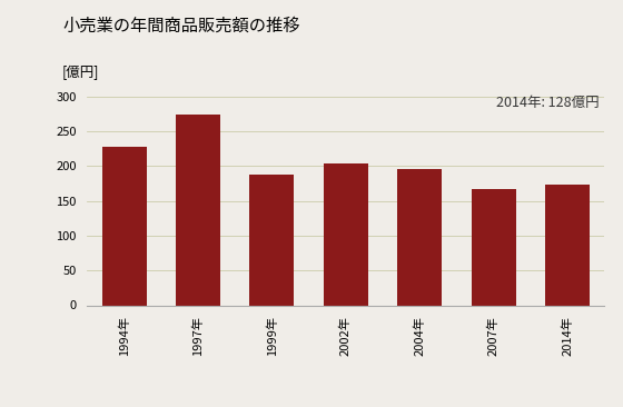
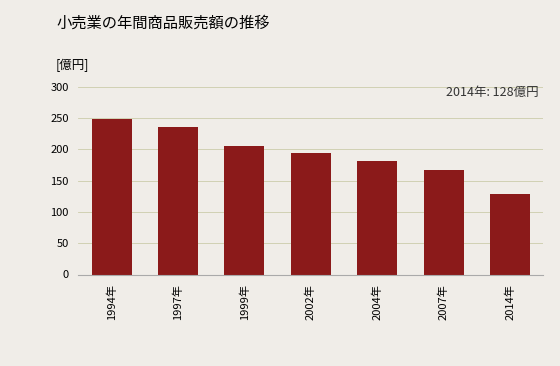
1994年: 228 -> 248
1997年: 274 -> 236
1999年: 188 -> 205
2002年: 204 -> 194
2004年: 196 -> 181
2014年: 174 -> 128
